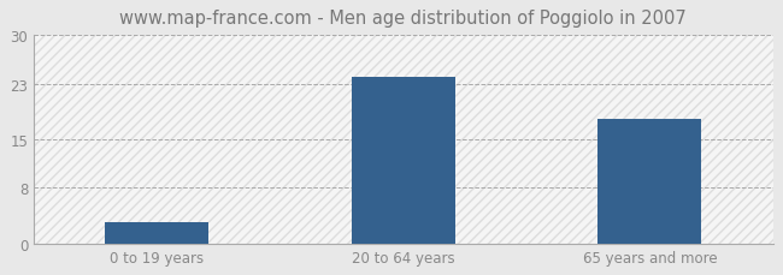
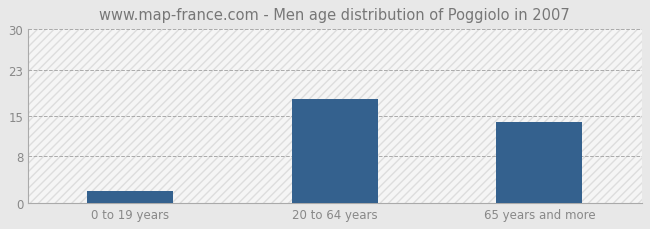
0 to 19 years: 3 -> 2
20 to 64 years: 24 -> 18
65 years and more: 18 -> 14
